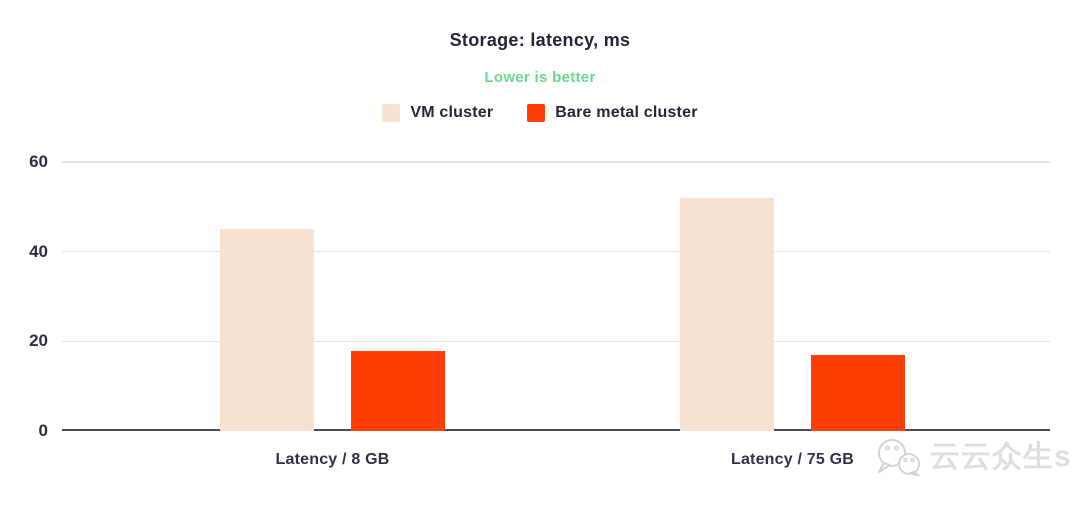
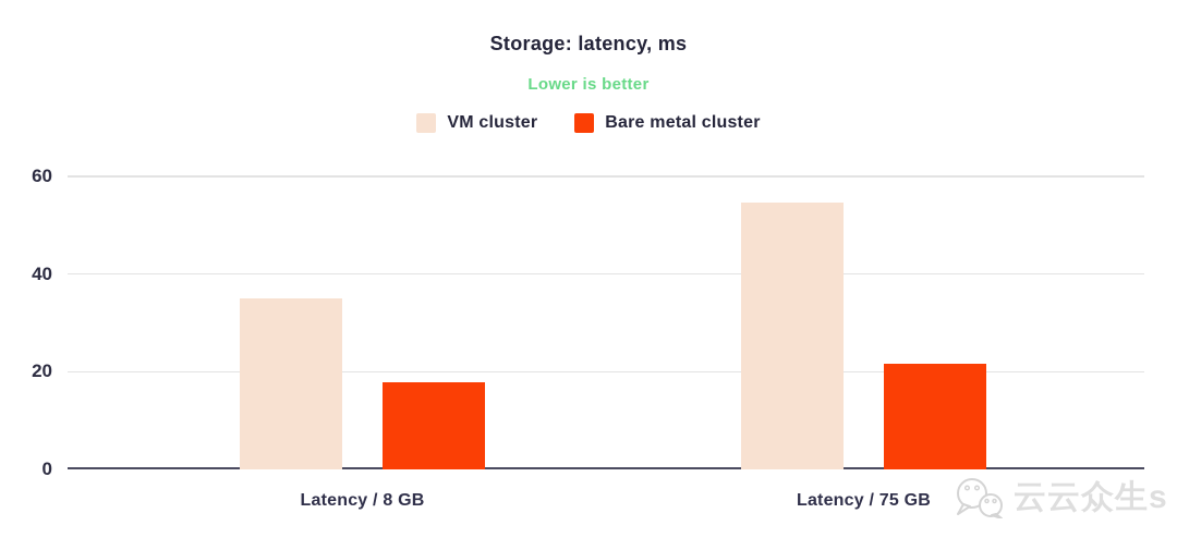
VM cluster/Latency / 8 GB: 45 -> 35
VM cluster/Latency / 75 GB: 52 -> 55
Bare metal cluster/Latency / 75 GB: 17 -> 22
